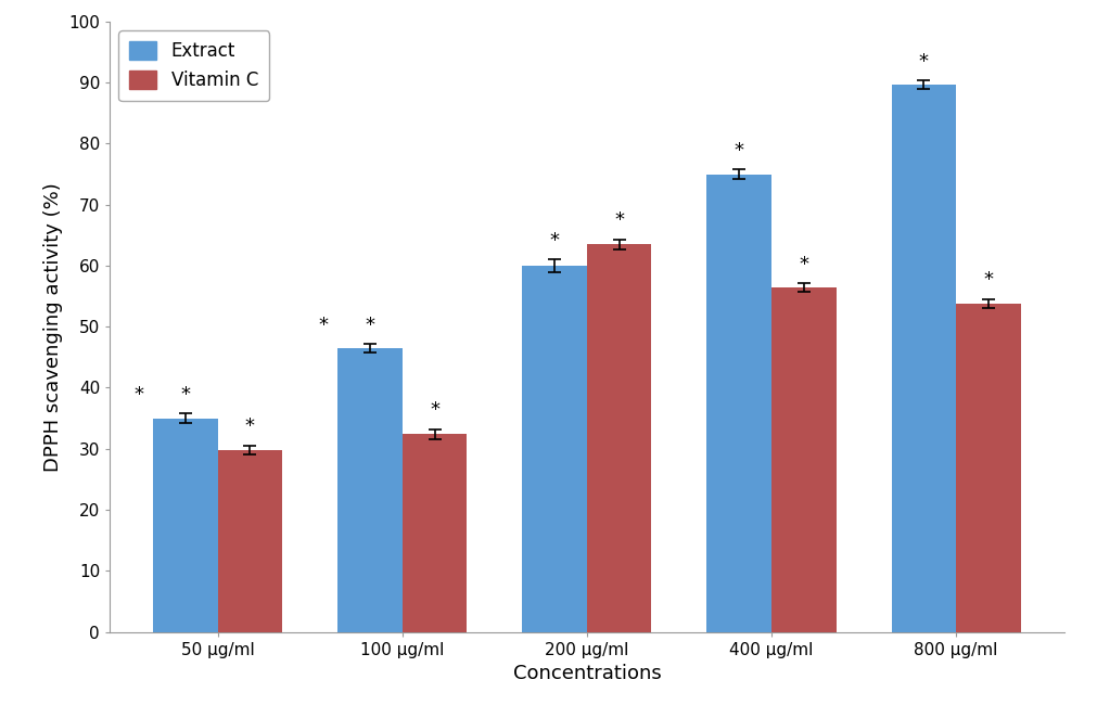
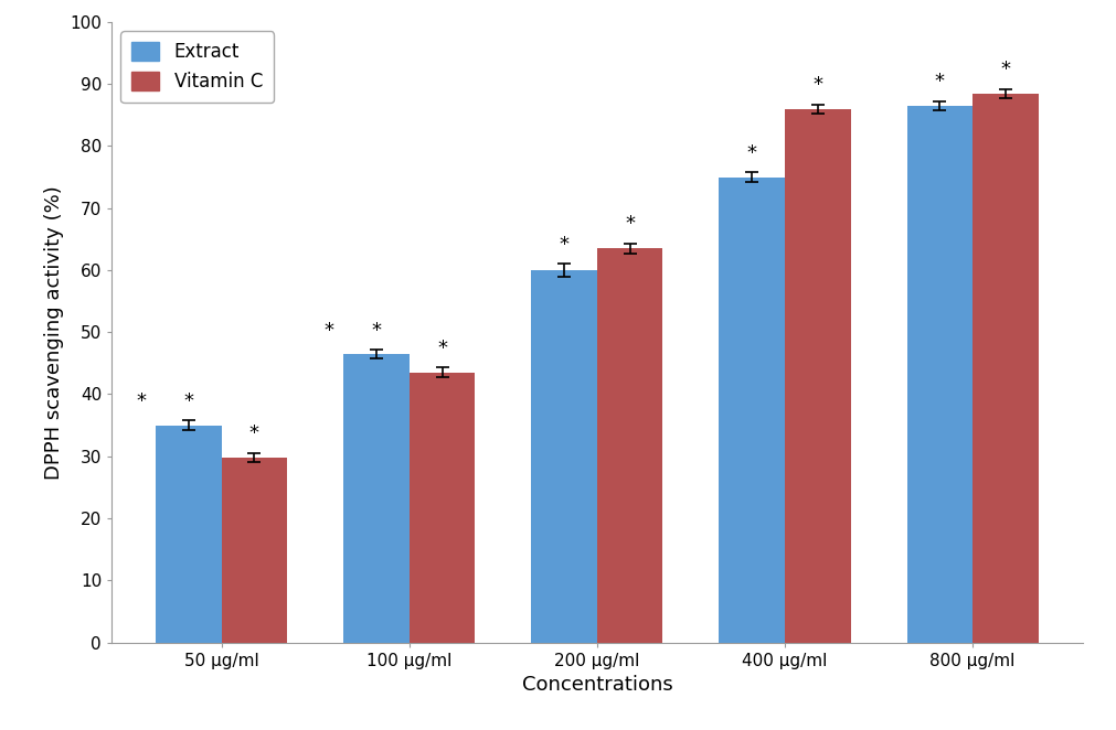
Vitamin C/100 μg/ml: 32.4 -> 43.5
Vitamin C/400 μg/ml: 56.4 -> 86.0
Extract/800 μg/ml: 89.6 -> 86.5
Vitamin C/800 μg/ml: 53.8 -> 88.5
